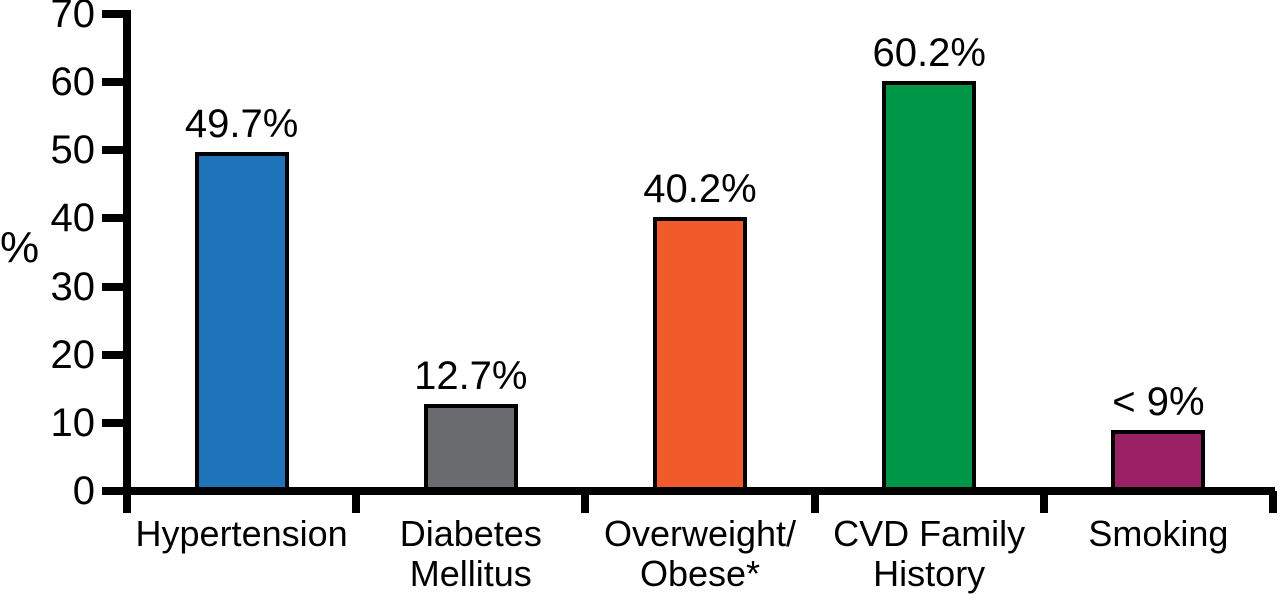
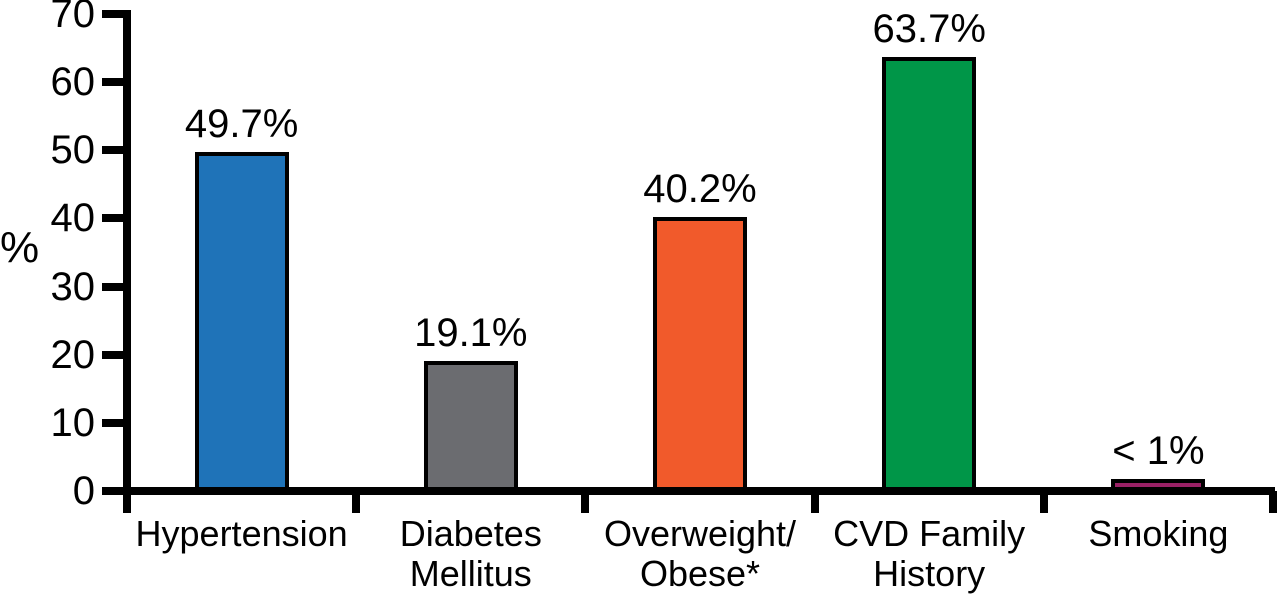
Diabetes Mellitus: 12.7% -> 19.1%
CVD Family History: 60.2% -> 63.7%
Smoking: 9% -> 1%
